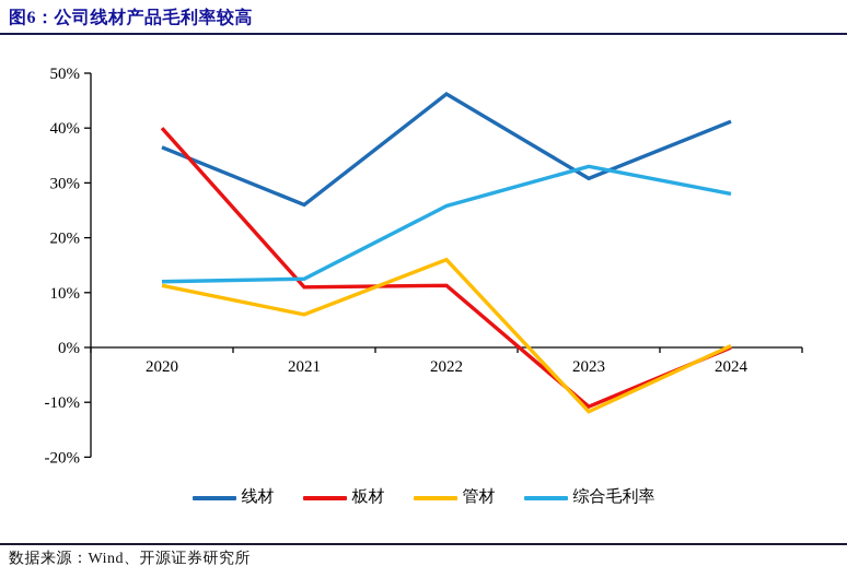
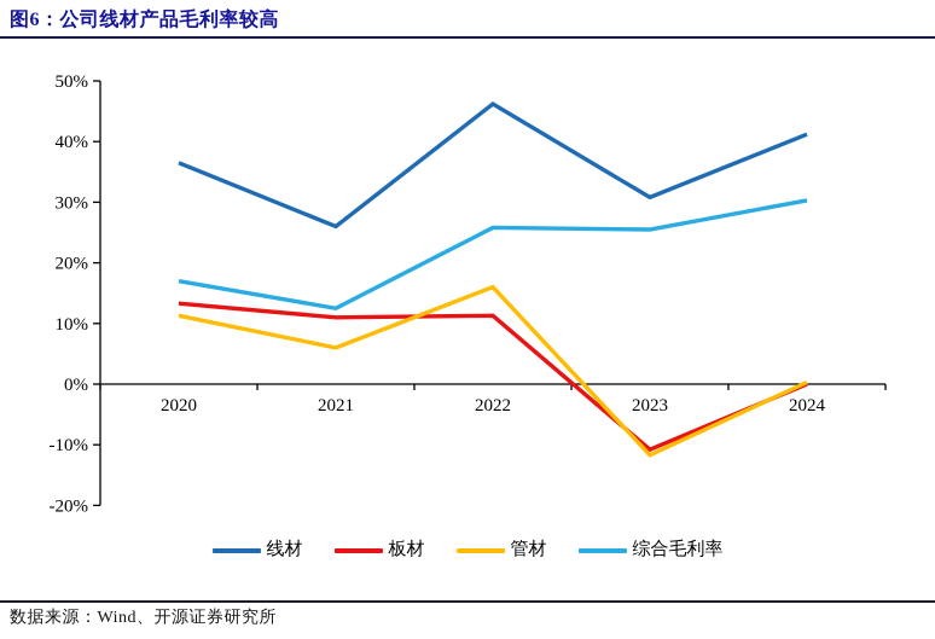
板材/2020: 40% -> 13%
综合毛利率/2020: 12% -> 17%
综合毛利率/2023: 33% -> 26%
综合毛利率/2024: 28% -> 30%
